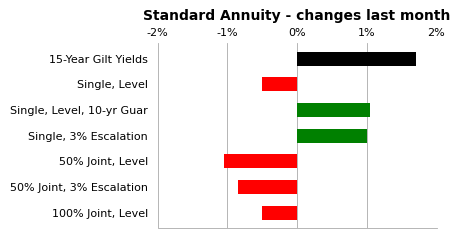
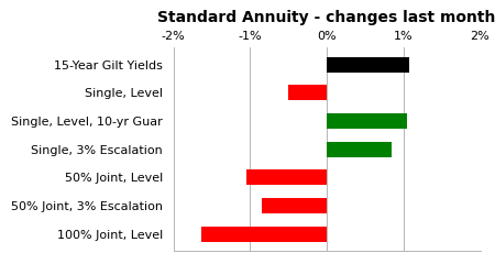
15-Year Gilt Yields: 1.70% -> 1.08%
Single, 3% Escalation: 1.00% -> 0.84%
100% Joint, Level: -0.50% -> -1.64%
